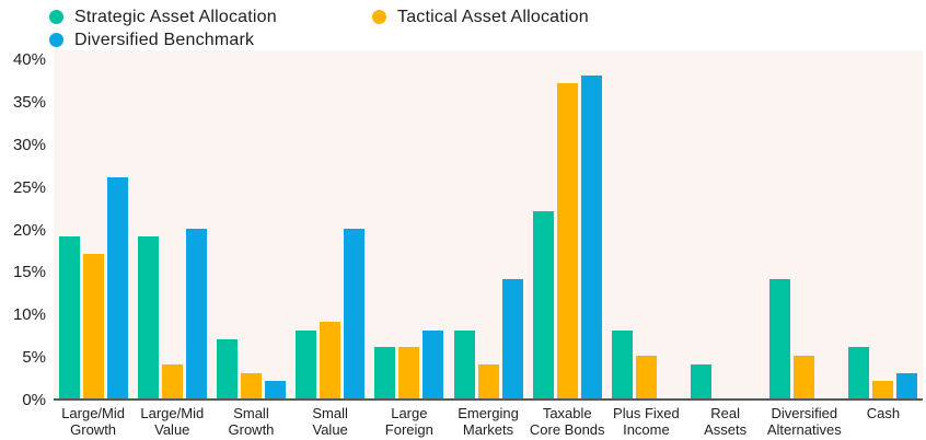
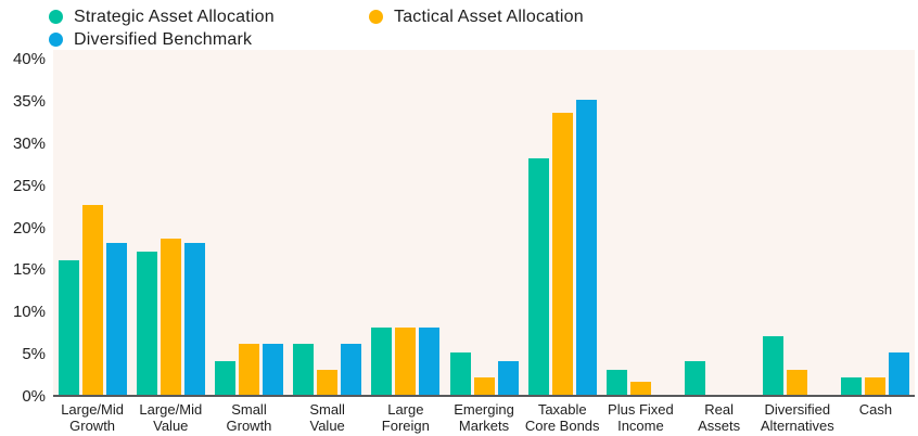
Strategic Asset Allocation/Large/Mid Growth: 19% -> 16%
Tactical Asset Allocation/Large/Mid Growth: 17% -> 22%
Diversified Benchmark/Large/Mid Growth: 26% -> 18%
Strategic Asset Allocation/Large/Mid Value: 19% -> 17%
Tactical Asset Allocation/Large/Mid Value: 4% -> 18%
Diversified Benchmark/Large/Mid Value: 20% -> 18%
Strategic Asset Allocation/Small Growth: 7% -> 4%
Tactical Asset Allocation/Small Growth: 3% -> 6%
Diversified Benchmark/Small Growth: 2% -> 6%
Strategic Asset Allocation/Small Value: 8% -> 6%
Tactical Asset Allocation/Small Value: 9% -> 3%
Diversified Benchmark/Small Value: 20% -> 6%
Strategic Asset Allocation/Large Foreign: 6% -> 8%
Tactical Asset Allocation/Large Foreign: 6% -> 8%
Strategic Asset Allocation/Emerging Markets: 8% -> 5%
Tactical Asset Allocation/Emerging Markets: 4% -> 2%
Diversified Benchmark/Emerging Markets: 14% -> 4%
Strategic Asset Allocation/Taxable Core Bonds: 22% -> 28%
Tactical Asset Allocation/Taxable Core Bonds: 37% -> 34%
Diversified Benchmark/Taxable Core Bonds: 38% -> 35%
Strategic Asset Allocation/Plus Fixed Income: 8% -> 3%
Tactical Asset Allocation/Plus Fixed Income: 5% -> 2%
Strategic Asset Allocation/Diversified Alternatives: 14% -> 7%
Tactical Asset Allocation/Diversified Alternatives: 5% -> 3%
Strategic Asset Allocation/Cash: 6% -> 2%
Diversified Benchmark/Cash: 3% -> 5%
